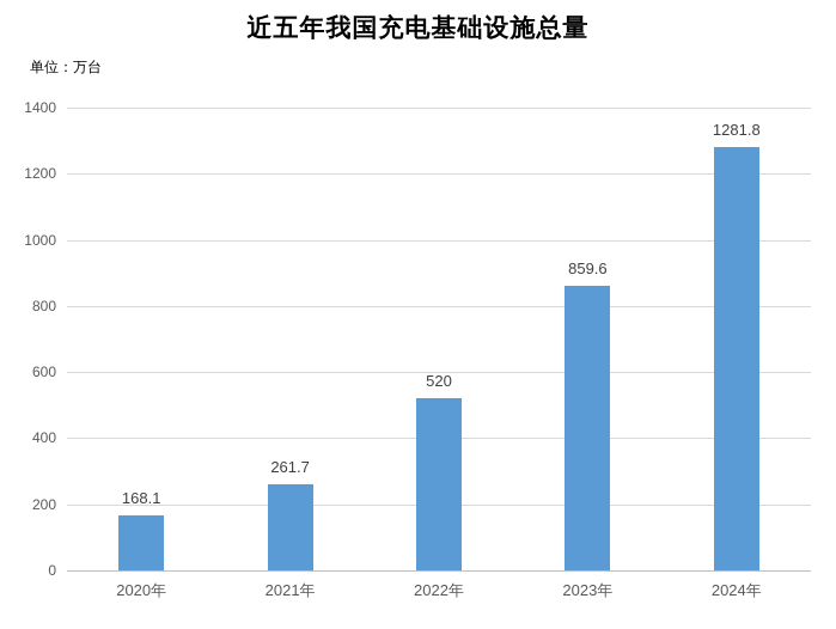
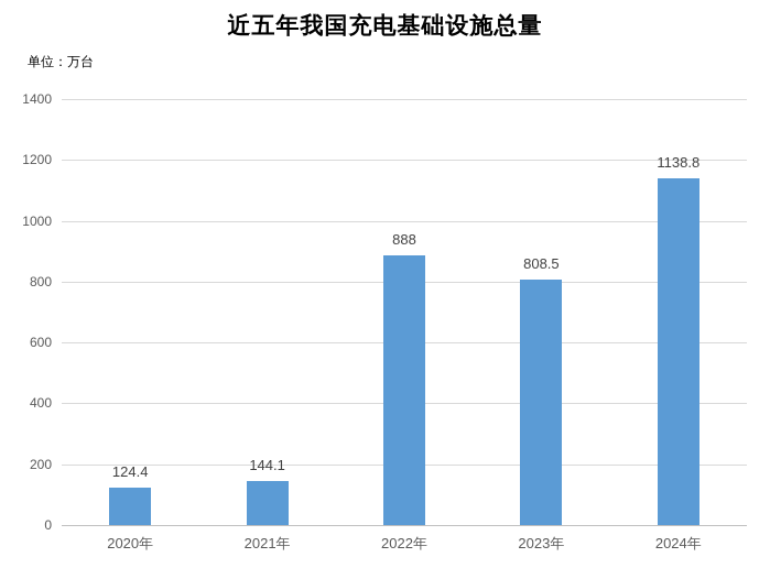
2020年: 168.1 -> 124.4
2021年: 261.7 -> 144.1
2022年: 520 -> 888
2023年: 859.6 -> 808.5
2024年: 1281.8 -> 1138.8
